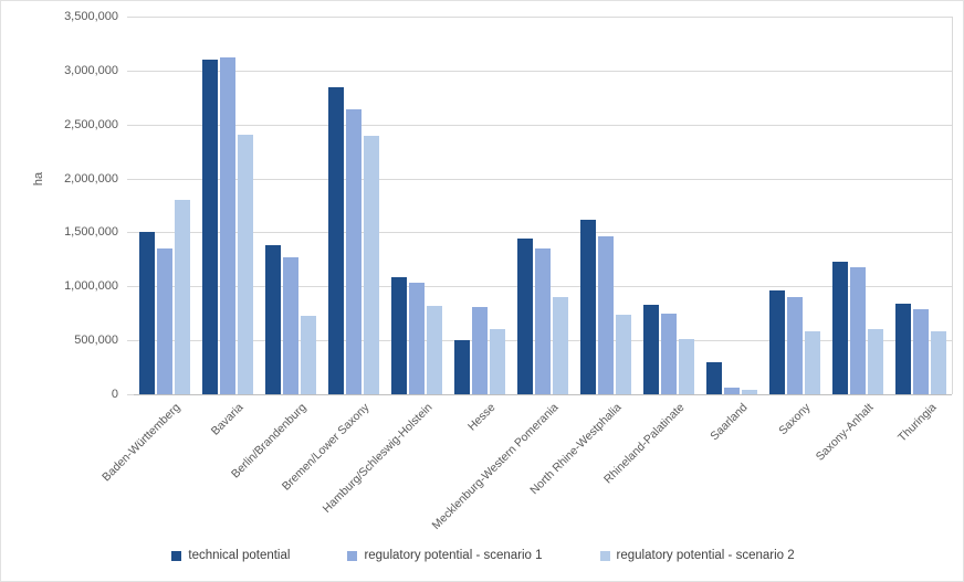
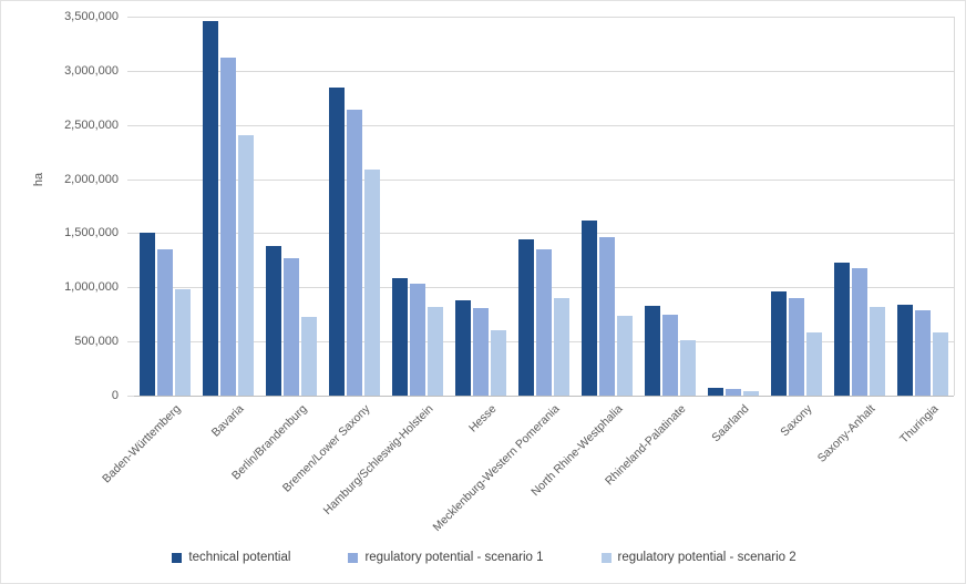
regulatory potential - scenario 2/Baden-Württemberg: 1800000 -> 1000000
technical potential/Bavaria: 3100000 -> 3500000
regulatory potential - scenario 2/Bremen/Lower Saxony: 2400000 -> 2100000
technical potential/Hesse: 500000 -> 900000
technical potential/Saarland: 300000 -> 100000
regulatory potential - scenario 2/Saxony-Anhalt: 600000 -> 800000
